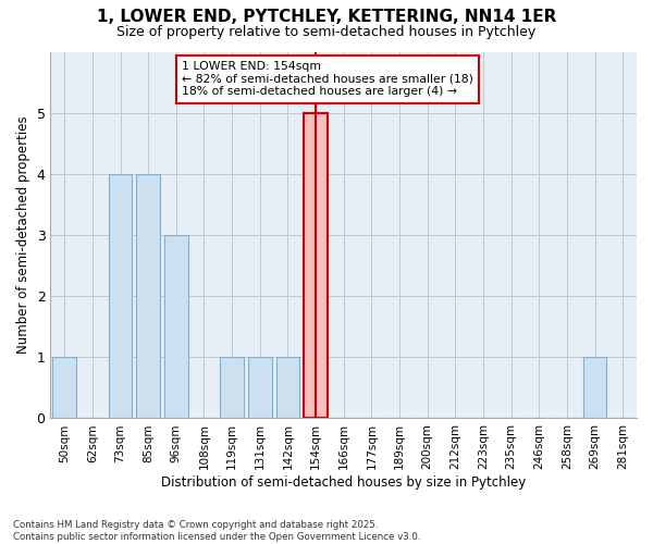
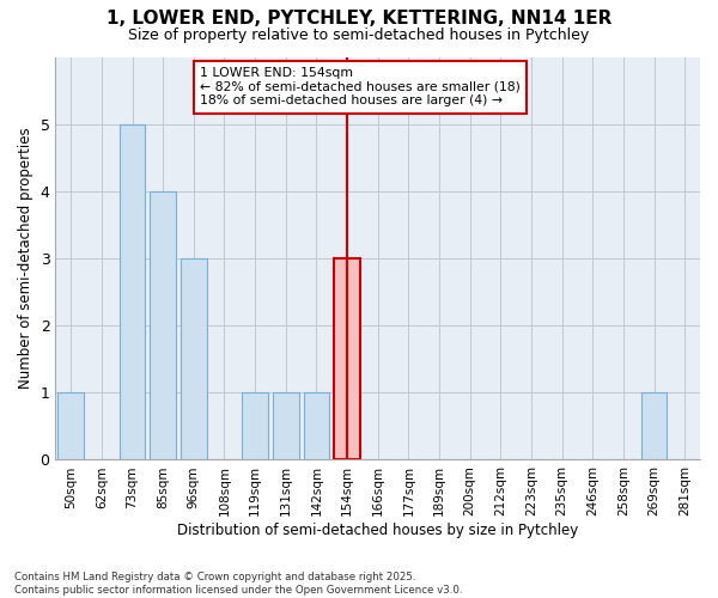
73sqm: 4 -> 5
154sqm: 5 -> 3
